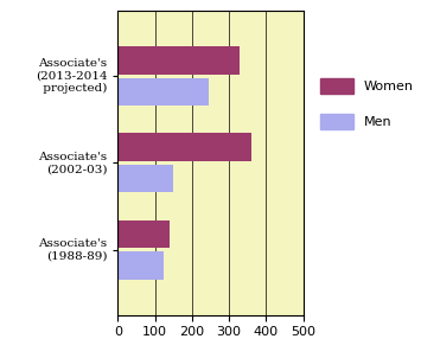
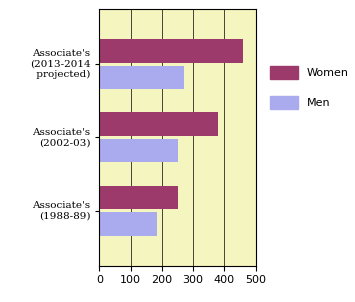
Women/Associate's (2013-2014 projected): 330 -> 460
Men/Associate's (2013-2014 projected): 245 -> 270
Women/Associate's (2002-03): 360 -> 380
Men/Associate's (2002-03): 150 -> 250
Women/Associate's (1988-89): 140 -> 250
Men/Associate's (1988-89): 125 -> 185
